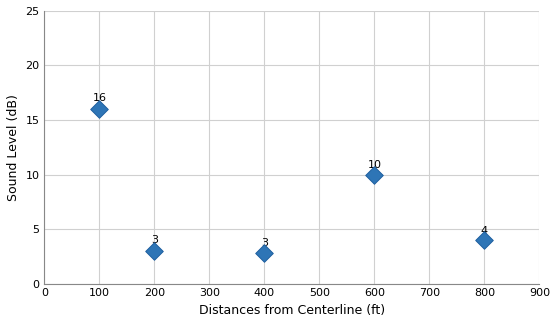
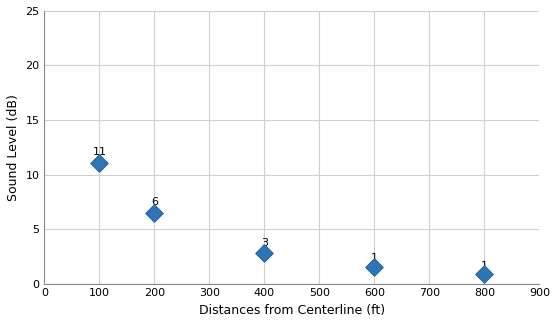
100: 16 -> 11
200: 3 -> 6
600: 10 -> 1
800: 4 -> 1
